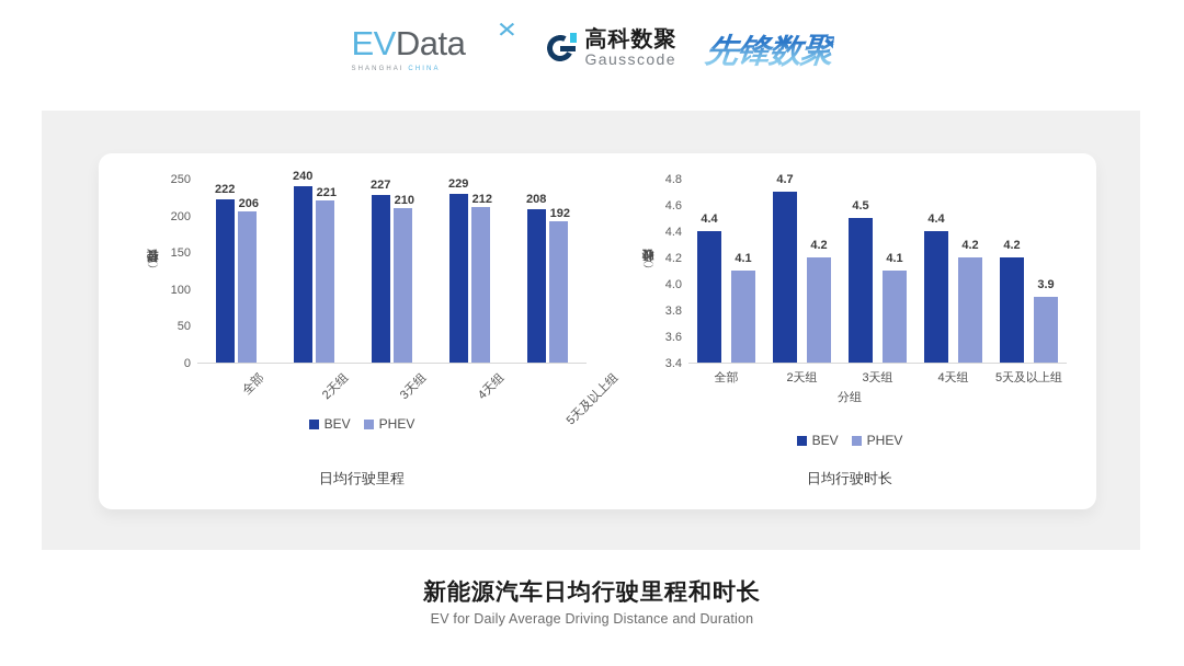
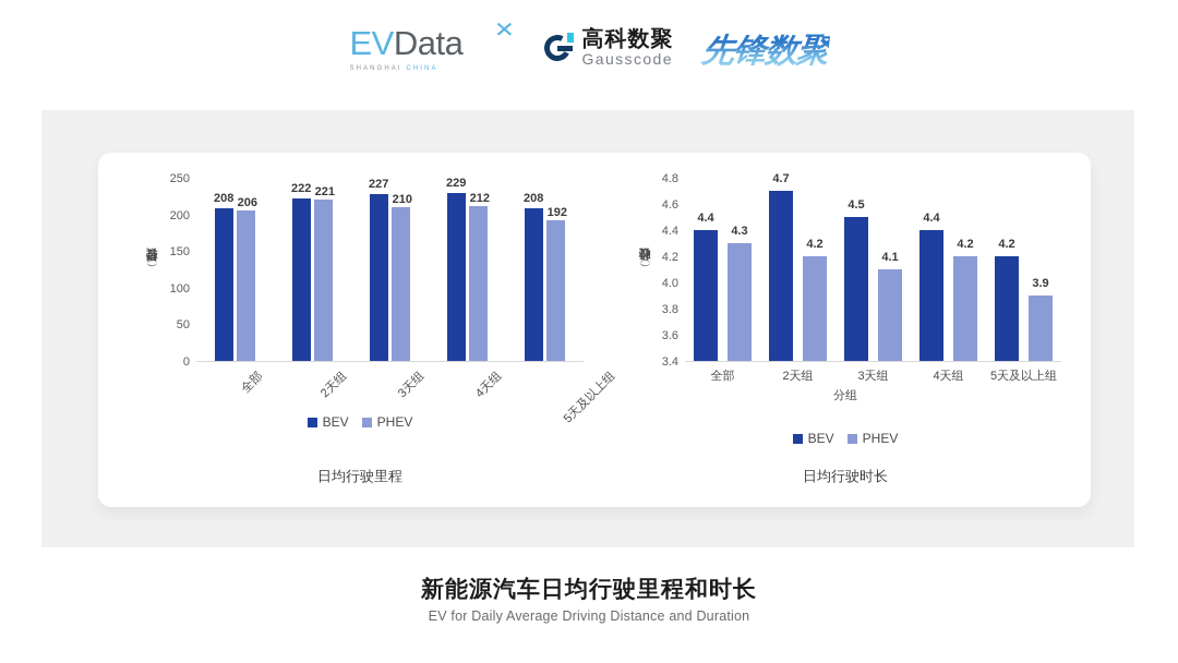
日均行驶里程/BEV/全部: 222 -> 208
日均行驶里程/BEV/2天组: 240 -> 222
日均行驶时长/PHEV/全部: 4.1 -> 4.3
